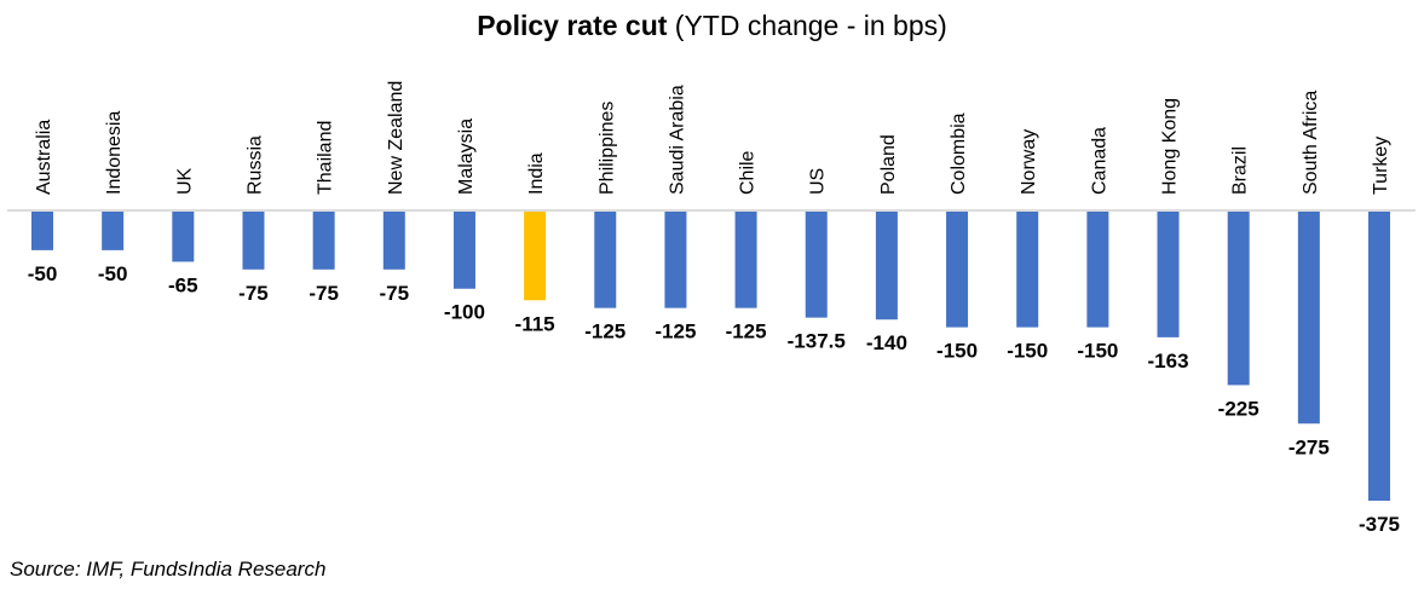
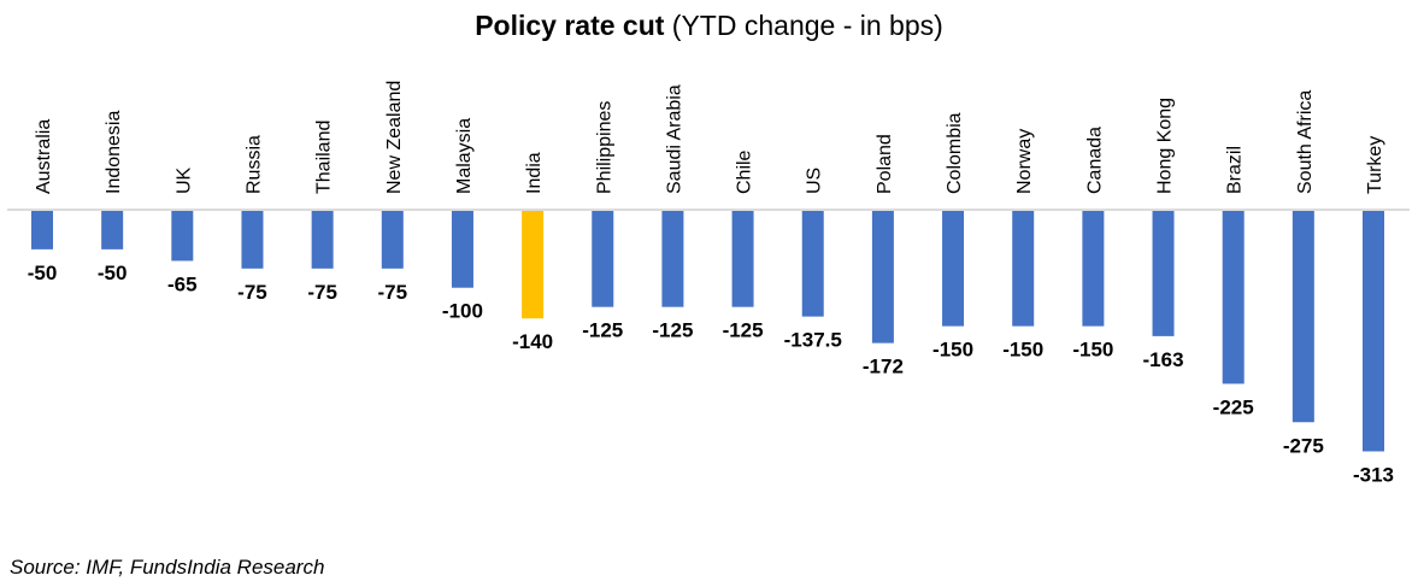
India: -115 -> -140
Poland: -140 -> -172
Turkey: -375 -> -313
